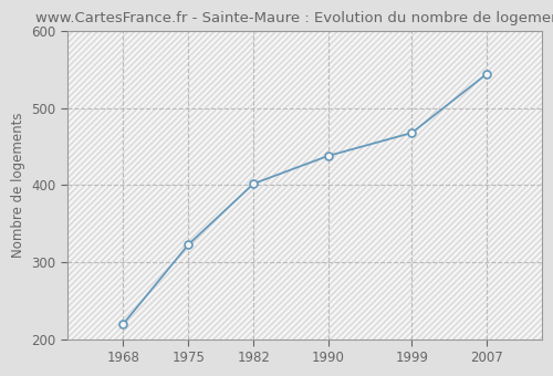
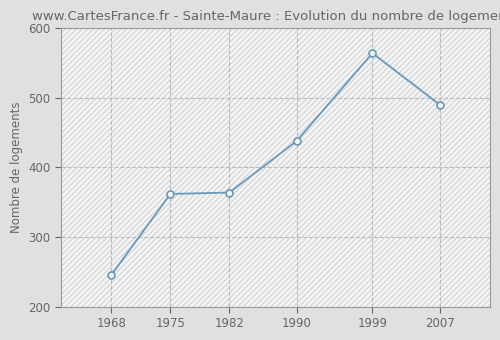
1968: 220 -> 246
1975: 323 -> 362
1982: 402 -> 364
1999: 468 -> 564
2007: 544 -> 490
